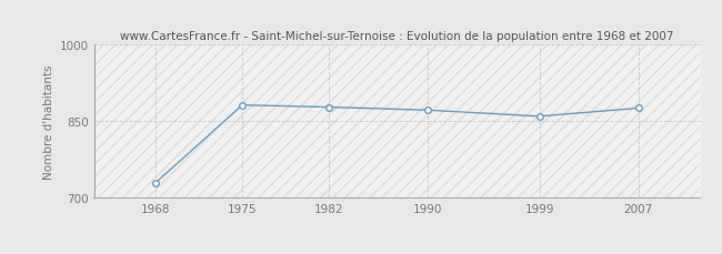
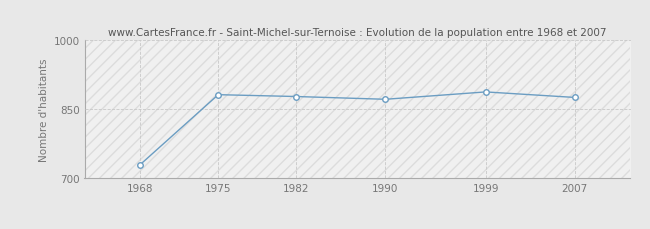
1999: 860 -> 888
